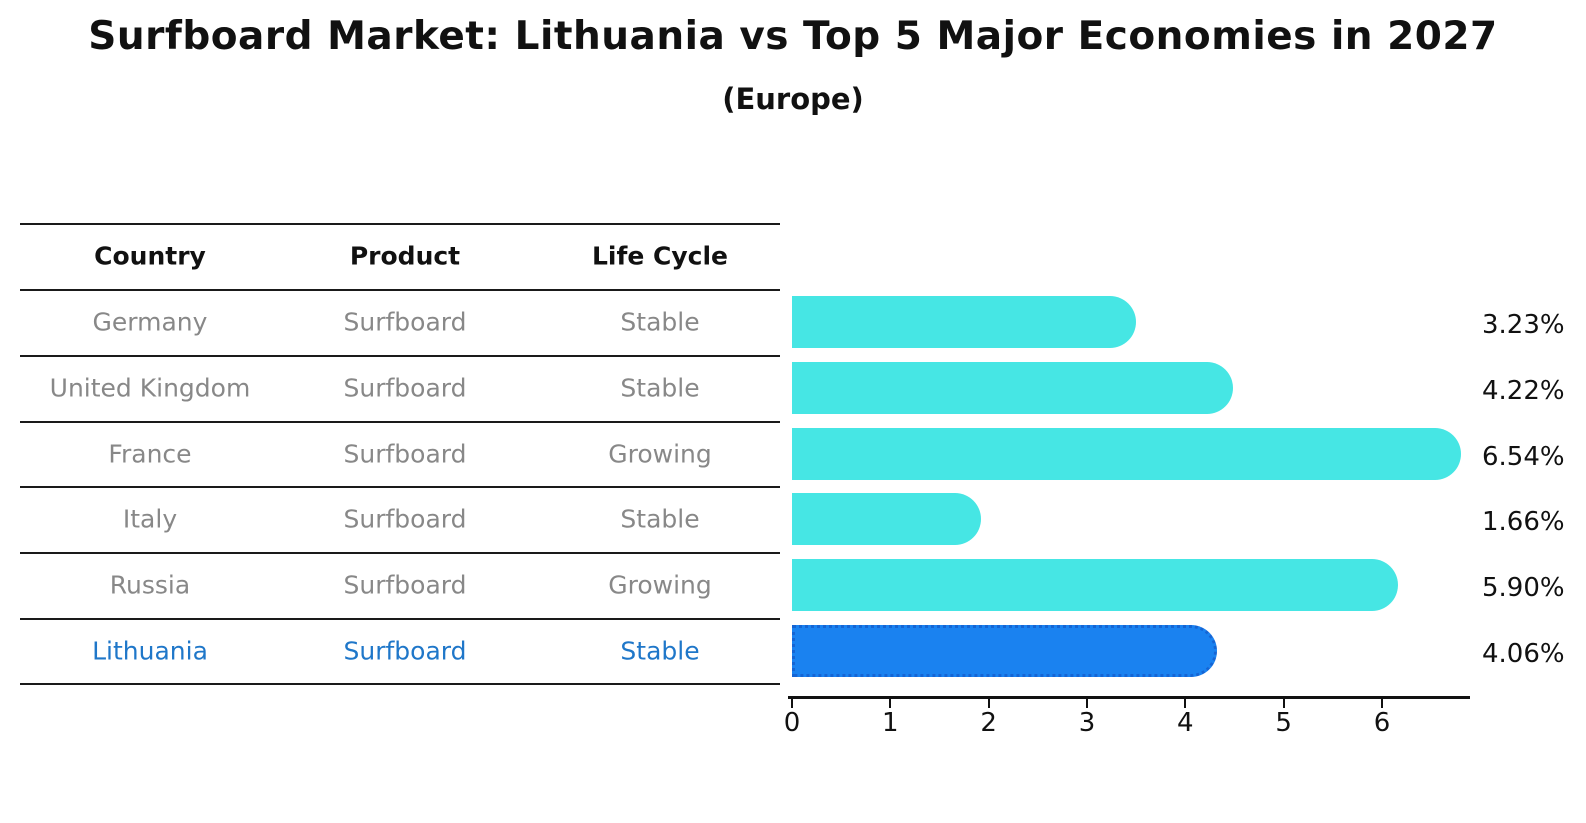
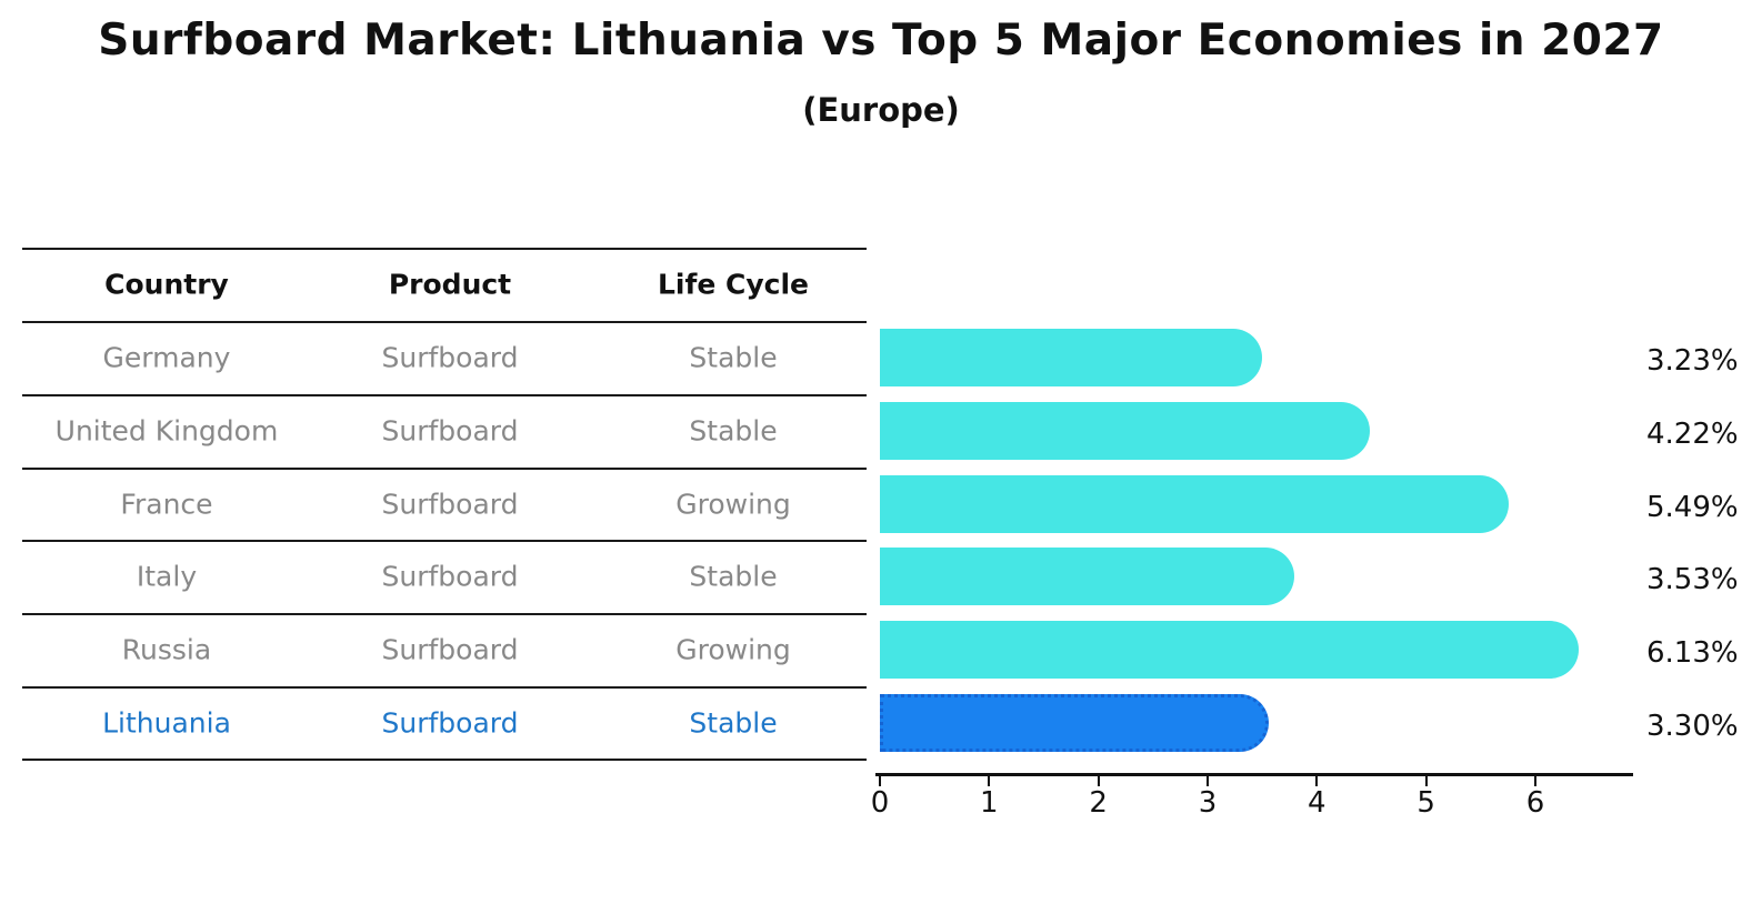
France: 6.54% -> 5.49%
Italy: 1.66% -> 3.53%
Russia: 5.90% -> 6.13%
Lithuania: 4.06% -> 3.30%
